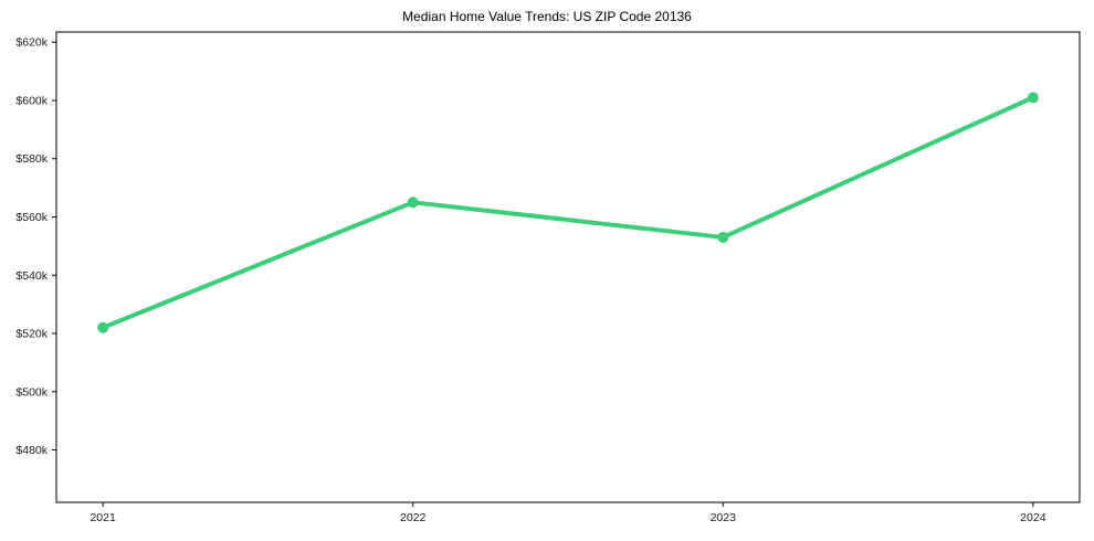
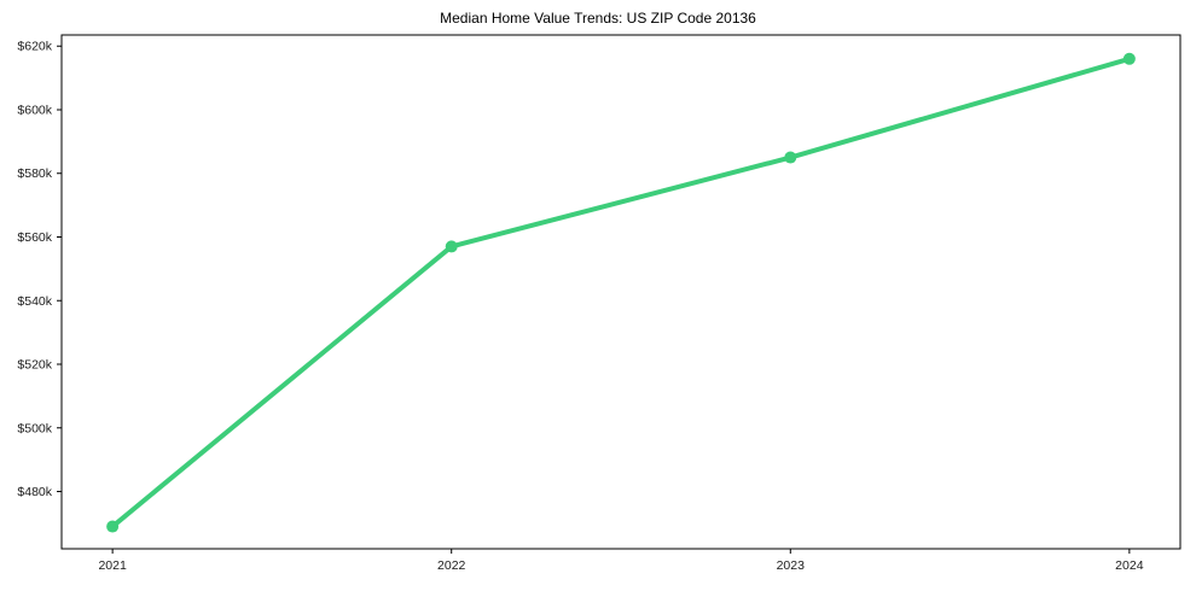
2021: $522k -> $469k
2022: $565k -> $557k
2023: $553k -> $585k
2024: $601k -> $616k
